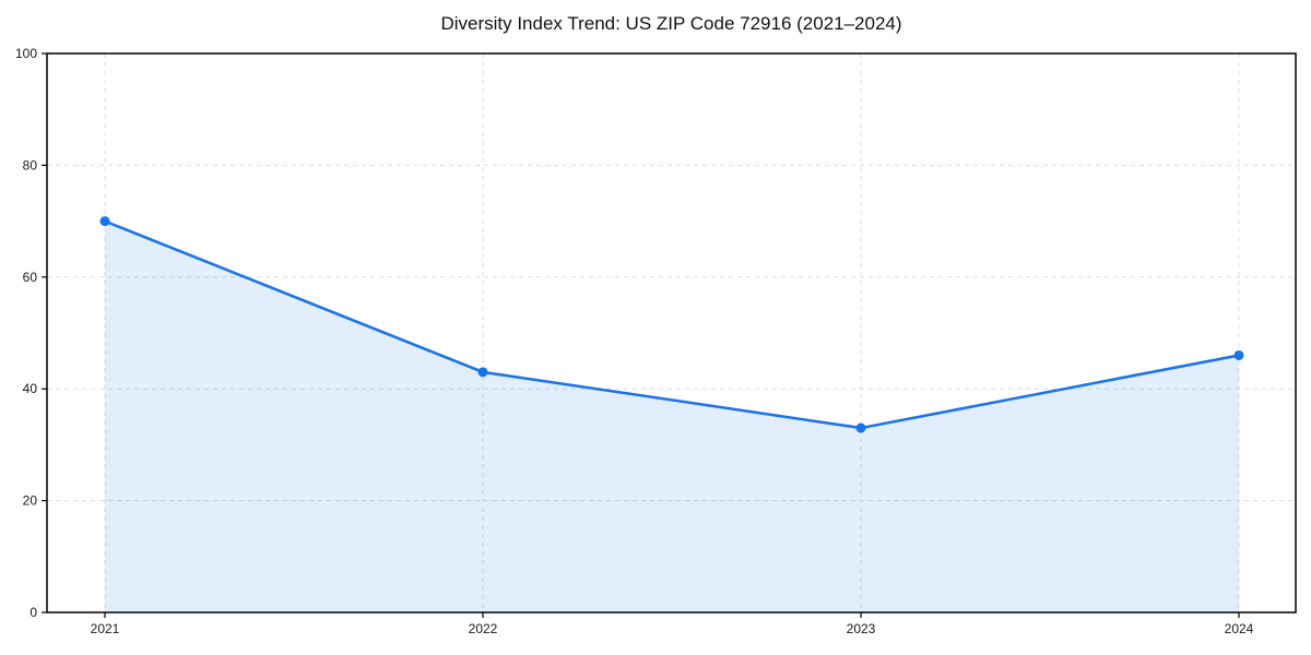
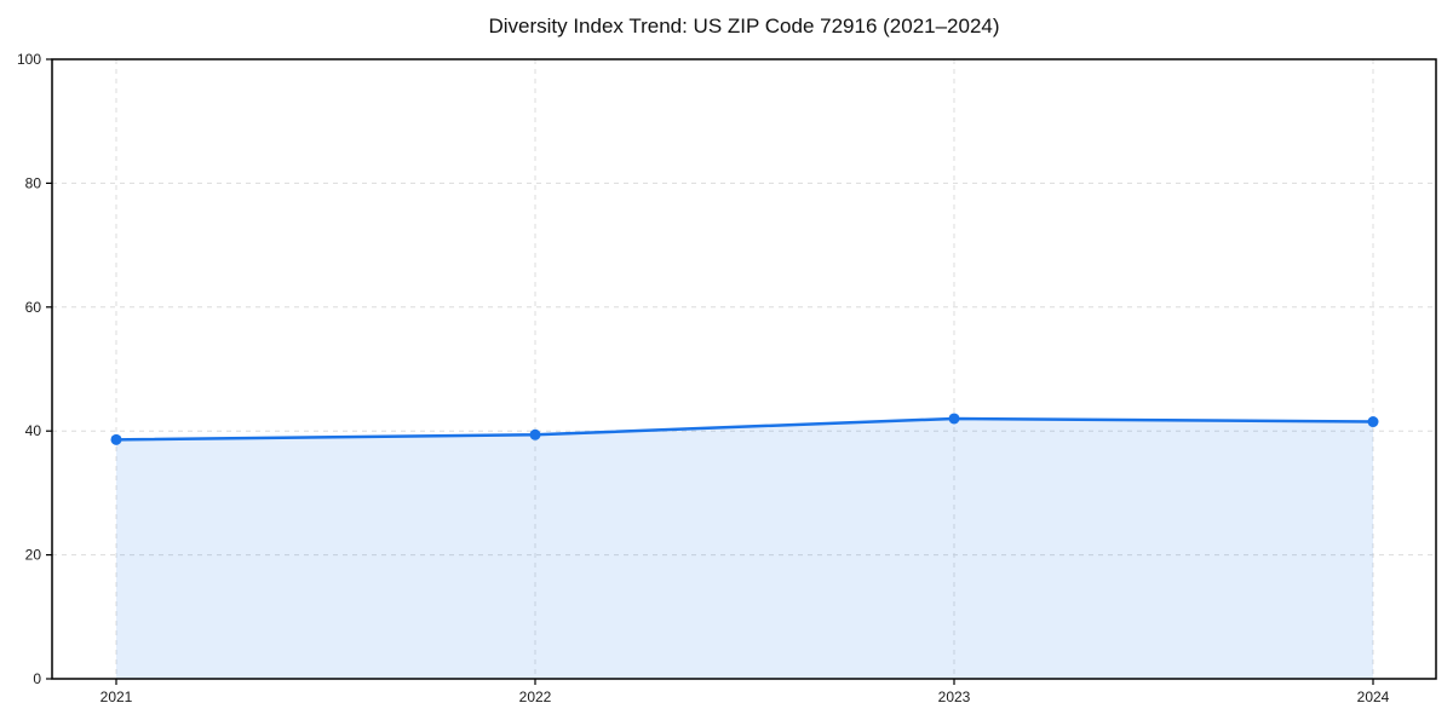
2021: 70 -> 39
2022: 43 -> 39
2023: 33 -> 42
2024: 46 -> 42
